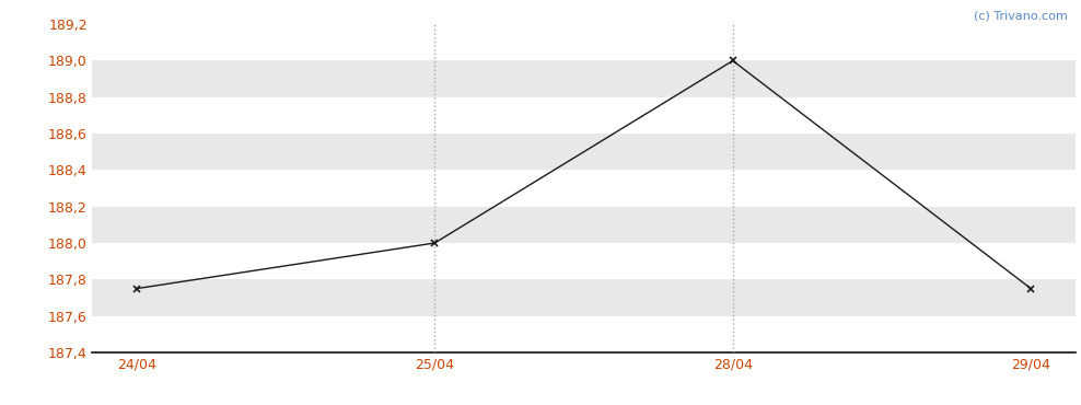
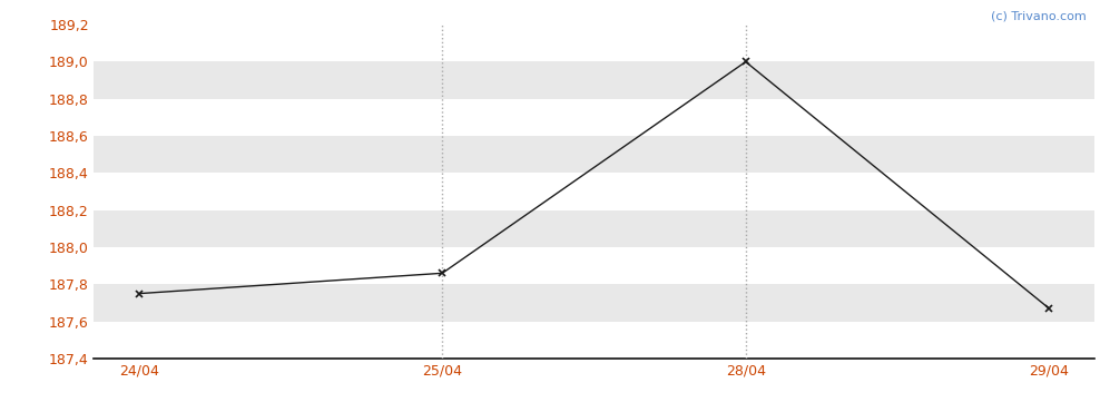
25/04: 188,00 -> 187,86
29/04: 187,75 -> 187,67
